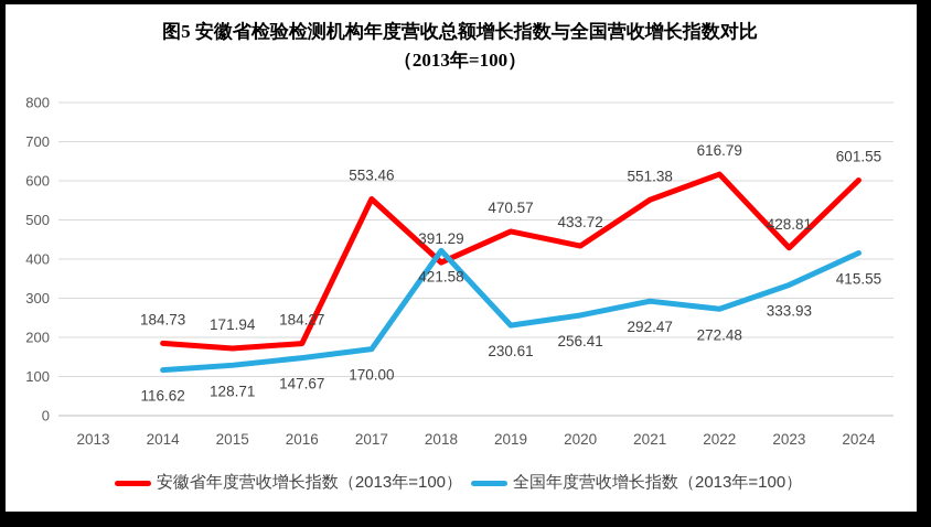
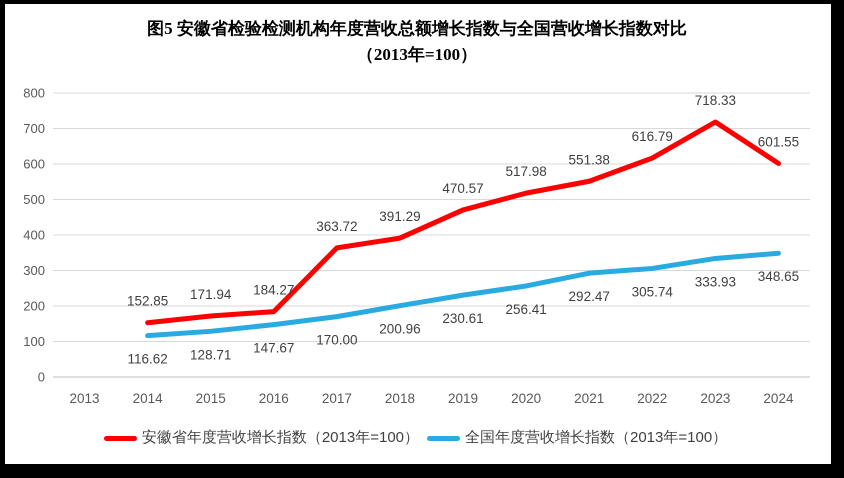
安徽省年度营收增长指数（2013年=100）/2014: 184.73 -> 152.85
安徽省年度营收增长指数（2013年=100）/2017: 553.46 -> 363.72
全国年度营收增长指数（2013年=100）/2018: 421.58 -> 200.96
安徽省年度营收增长指数（2013年=100）/2020: 433.72 -> 517.98
全国年度营收增长指数（2013年=100）/2022: 272.48 -> 305.74
安徽省年度营收增长指数（2013年=100）/2023: 428.81 -> 718.33
全国年度营收增长指数（2013年=100）/2024: 415.55 -> 348.65
